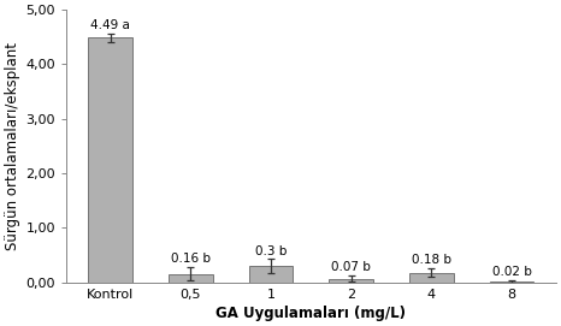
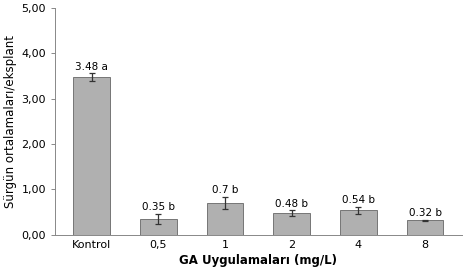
Kontrol: 4.49 -> 3.48
0,5: 0.16 -> 0.35
1: 0.3 -> 0.7
2: 0.07 -> 0.48
4: 0.18 -> 0.54
8: 0.02 -> 0.32
